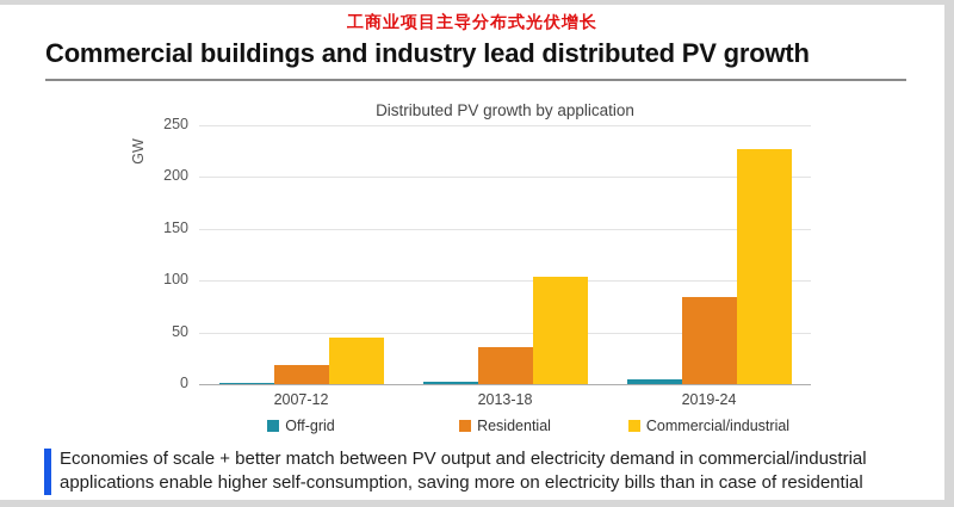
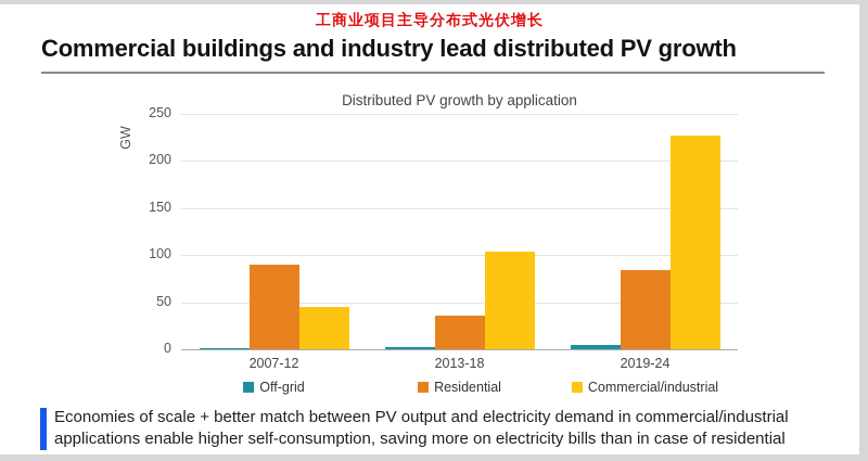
Residential/2007-12: 20 -> 90
